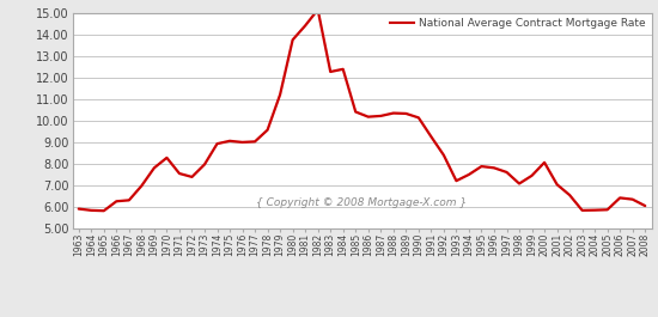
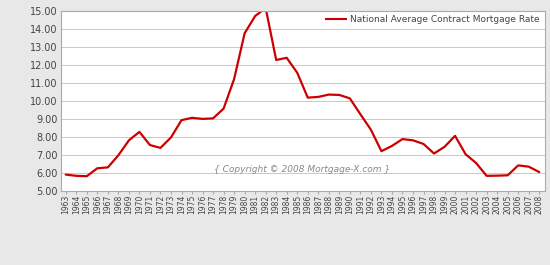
1981: 14.4 -> 14.7
1985: 10.4 -> 11.6
